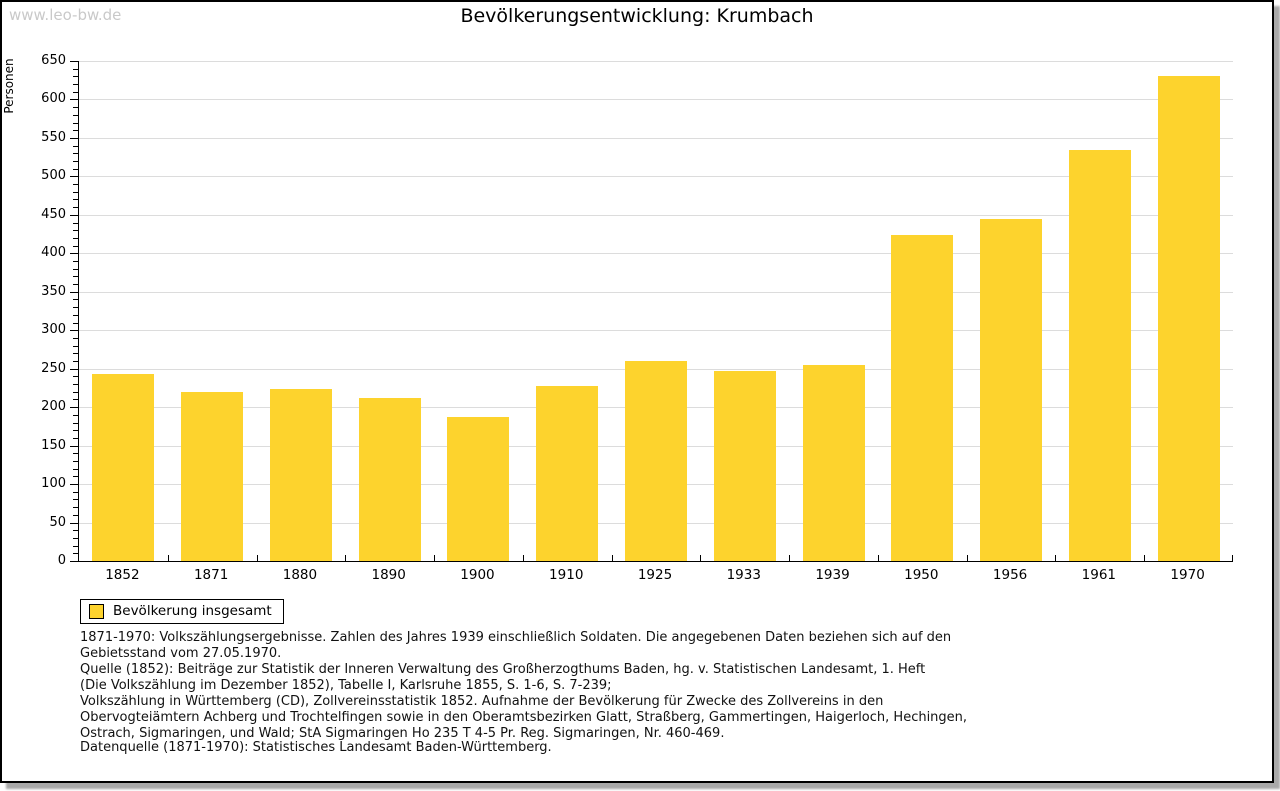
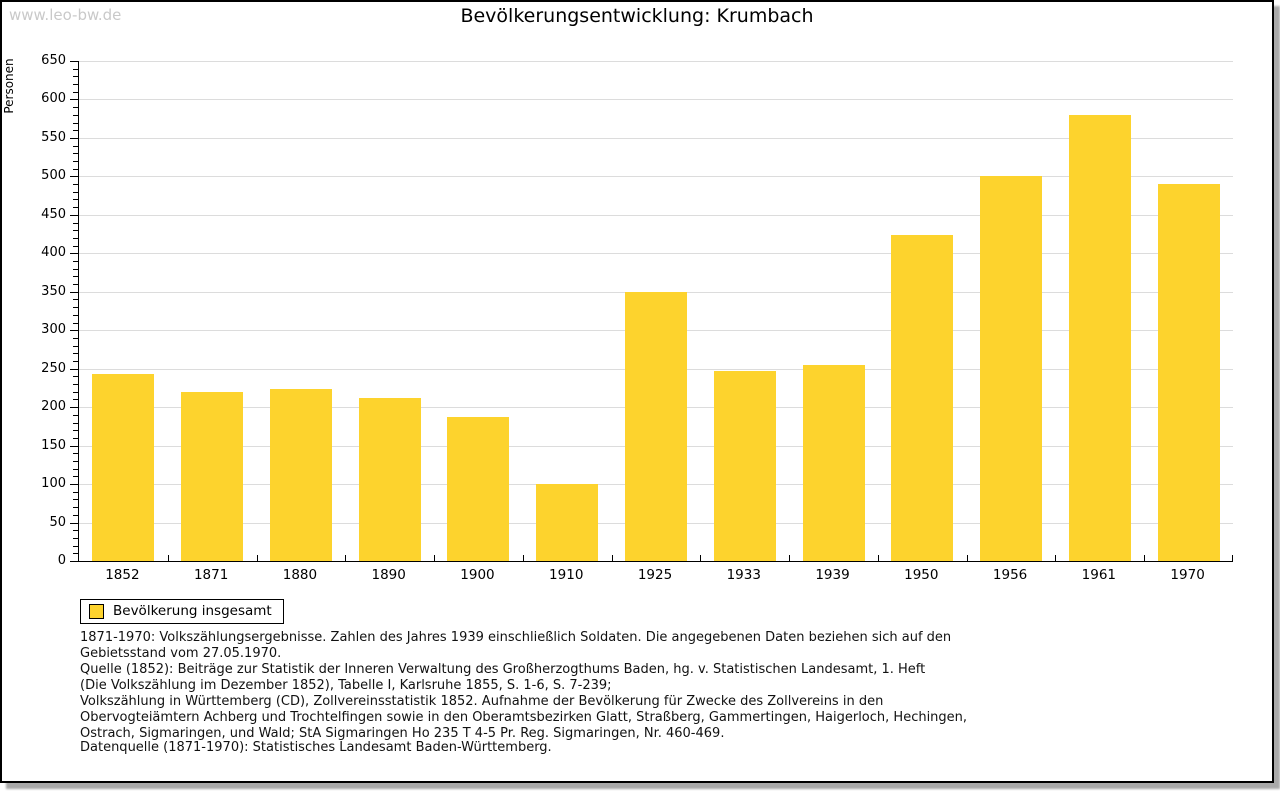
1910: 230 -> 100
1925: 260 -> 350
1956: 440 -> 500
1961: 530 -> 580
1970: 630 -> 490
